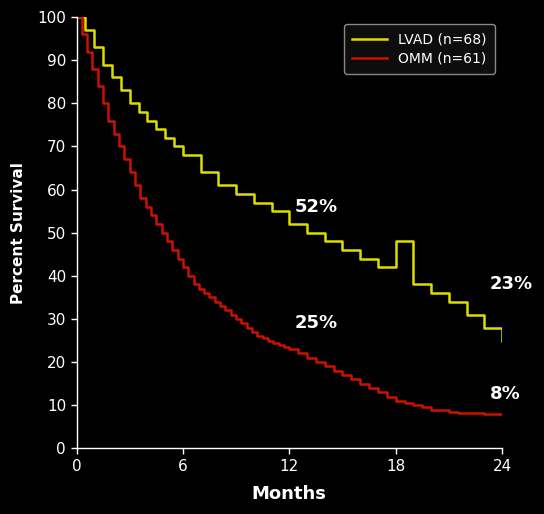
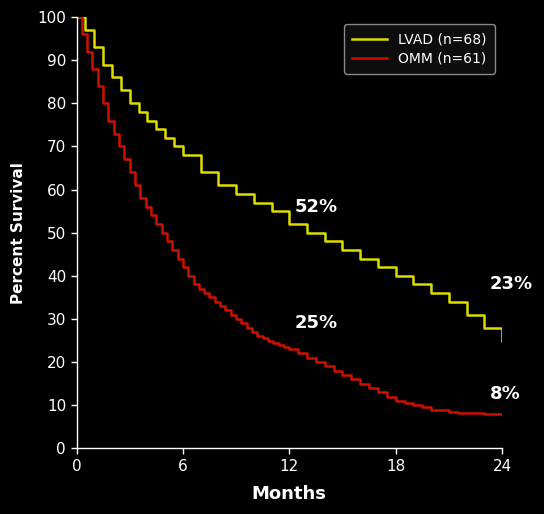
LVAD (n=68)/18: 48 -> 40
